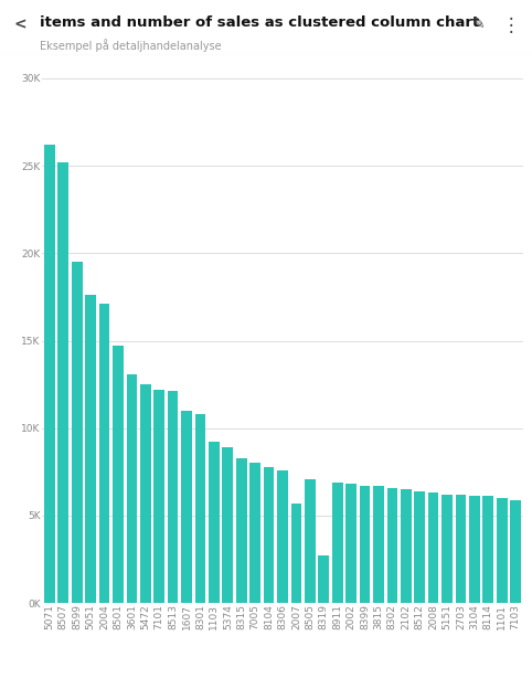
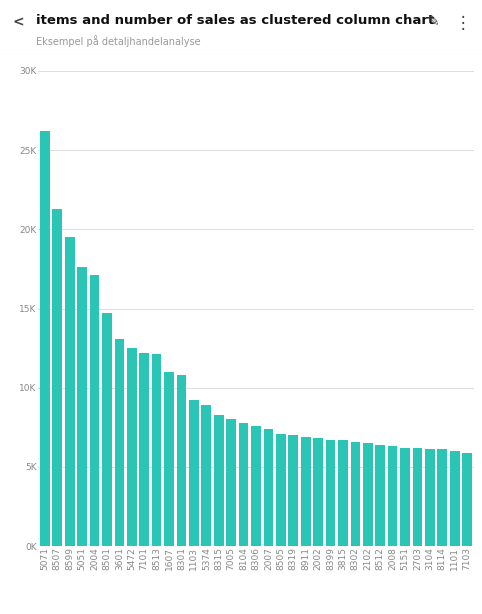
8507: 25.2K -> 21.3K
2007: 5.7K -> 7.4K
8319: 2.7K -> 7.0K
